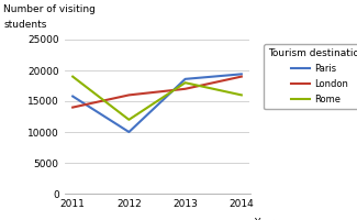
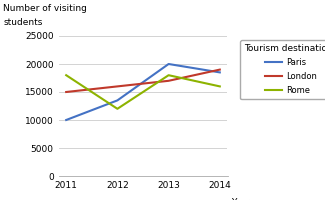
Paris/2011: 15800 -> 10000
London/2011: 14000 -> 15000
Rome/2011: 19000 -> 18000
Paris/2012: 10000 -> 13500
Paris/2013: 18600 -> 20000
Paris/2014: 19400 -> 18500
